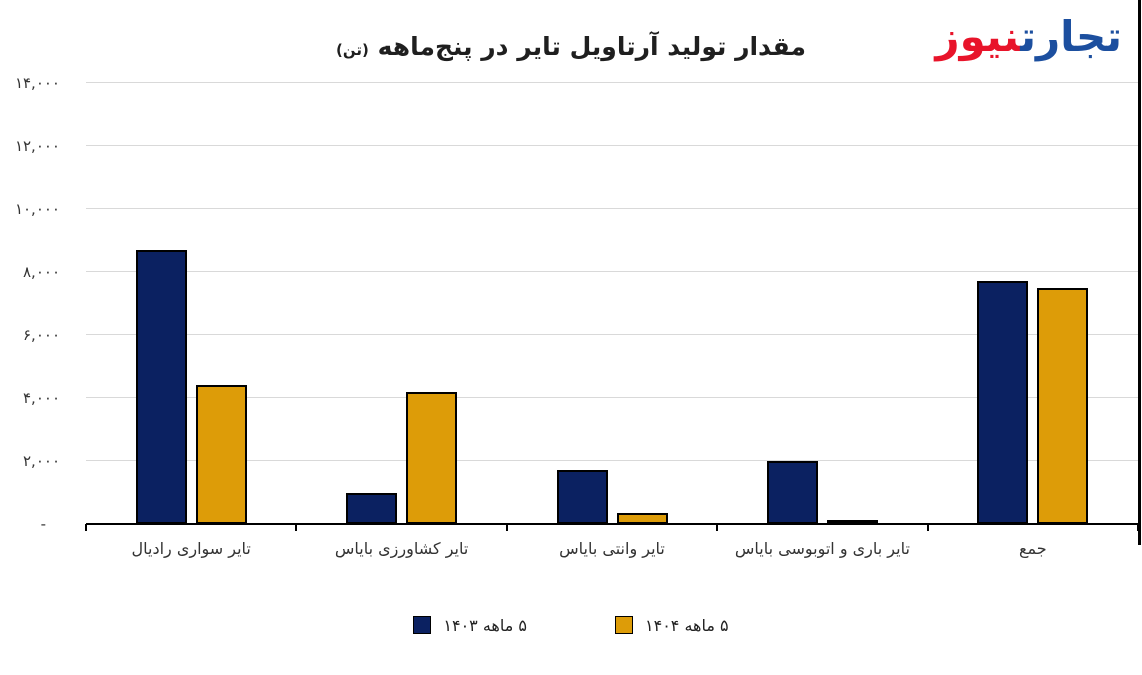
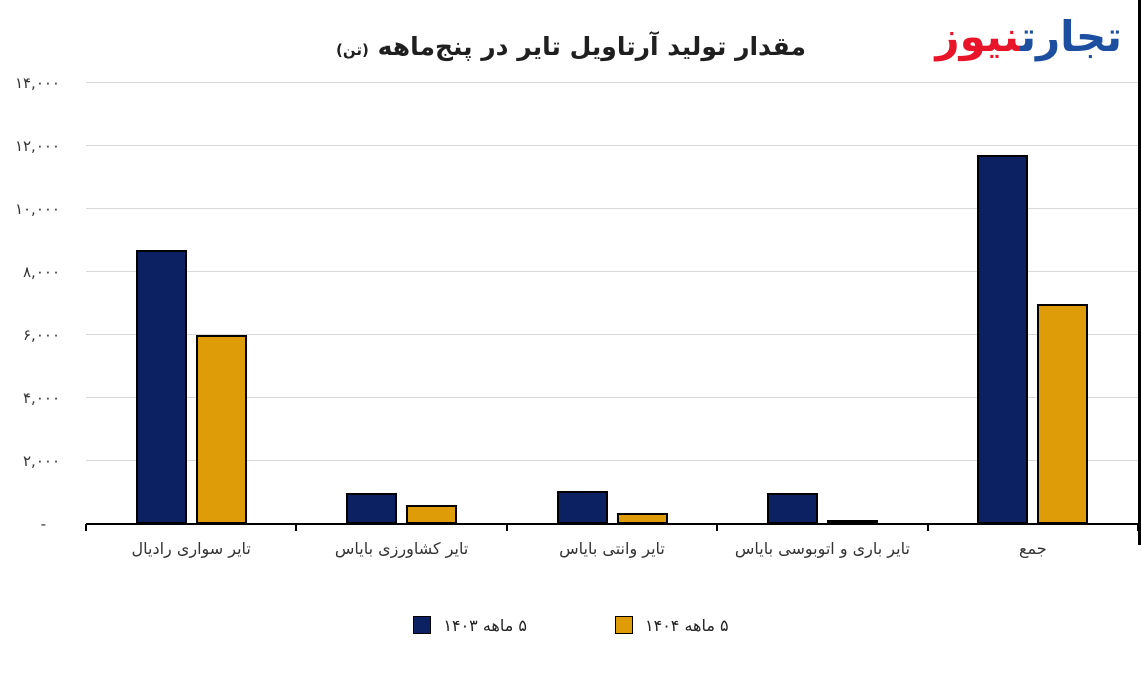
۵ ماهه ۱۴۰۴/تایر سواری رادیال: 4400 -> 6000
۵ ماهه ۱۴۰۴/تایر کشاورزی بایاس: 4200 -> 600
۵ ماهه ۱۴۰۳/تایر وانتی بایاس: 1700 -> 1000
۵ ماهه ۱۴۰۳/تایر باری و اتوبوسی بایاس: 2000 -> 1000
۵ ماهه ۱۴۰۳/جمع: 7700 -> 11700
۵ ماهه ۱۴۰۴/جمع: 7500 -> 7000
